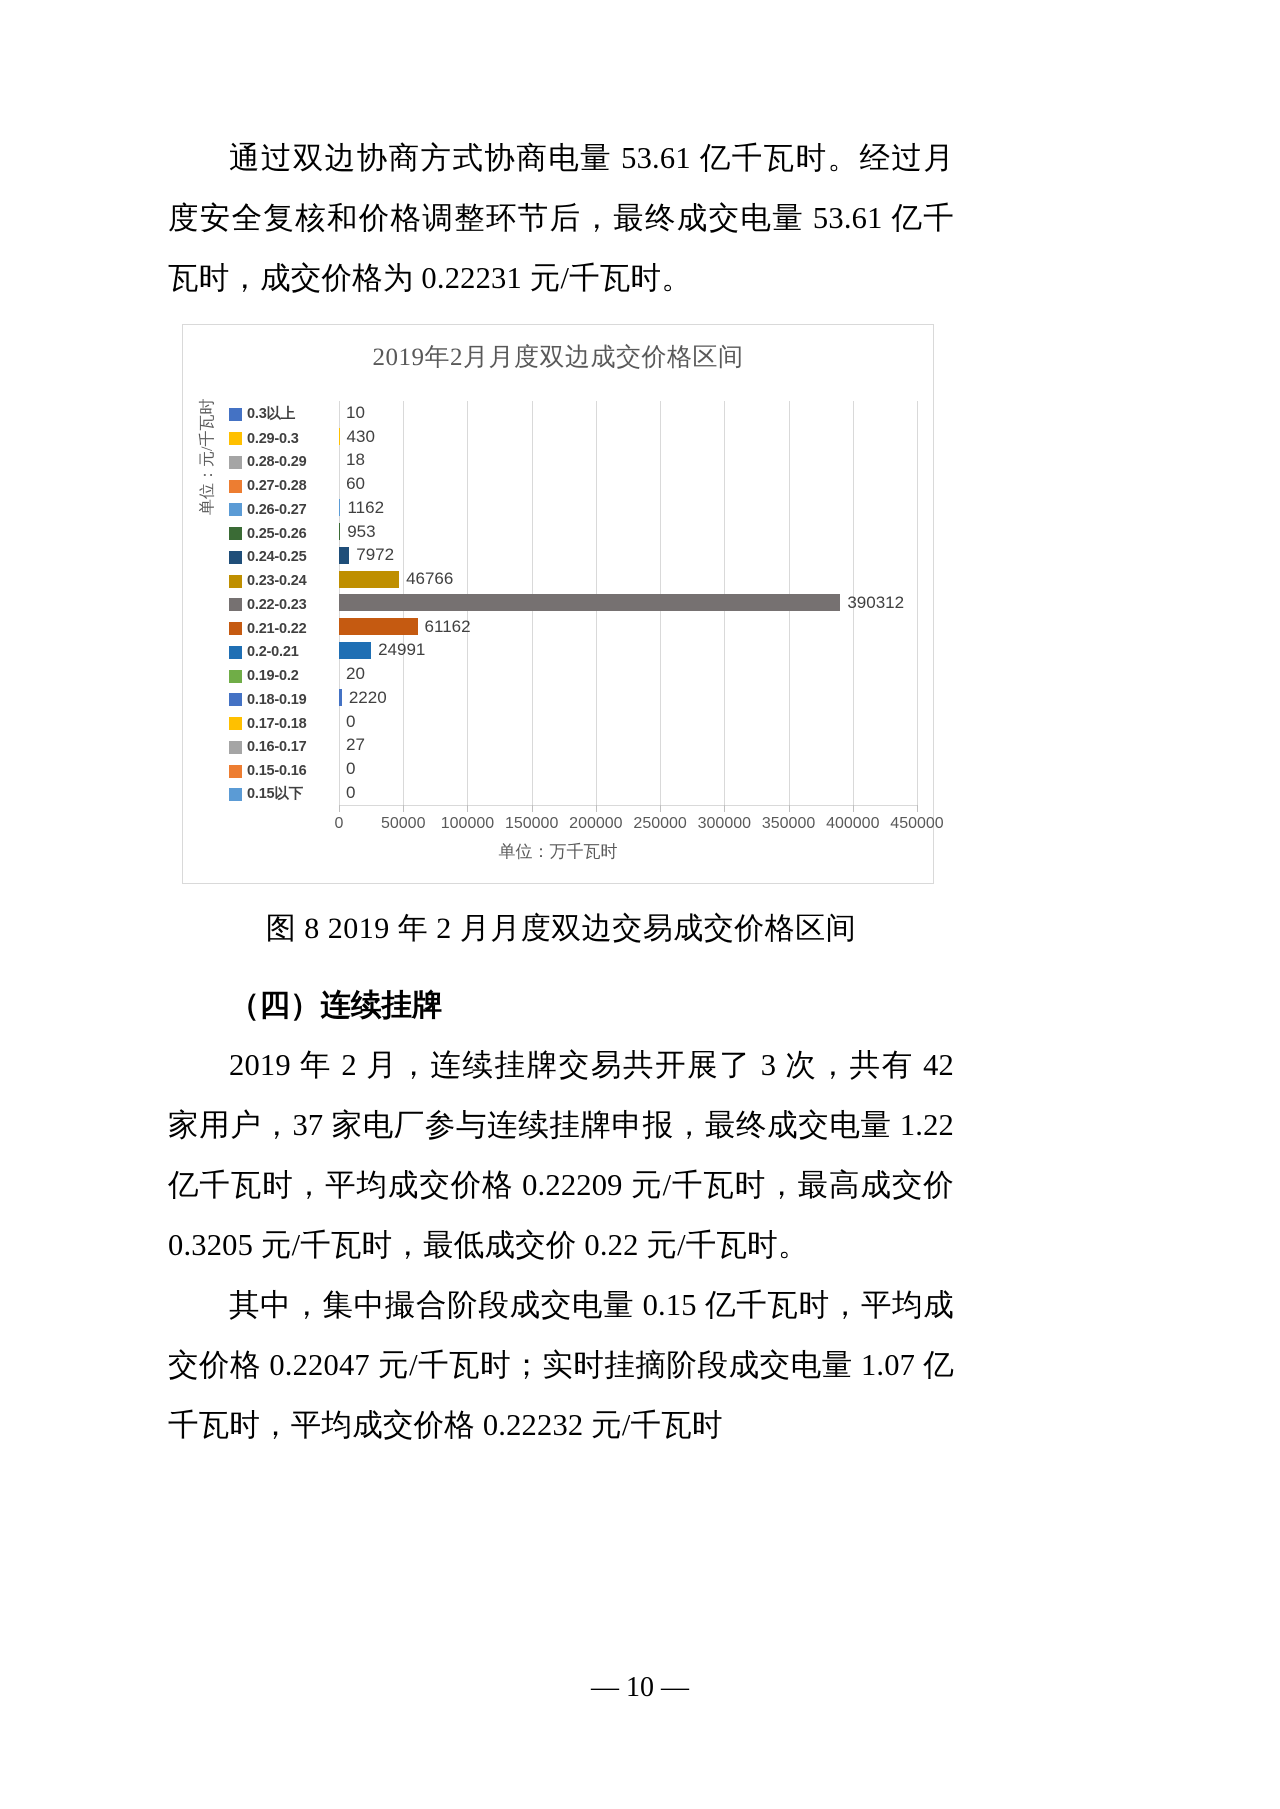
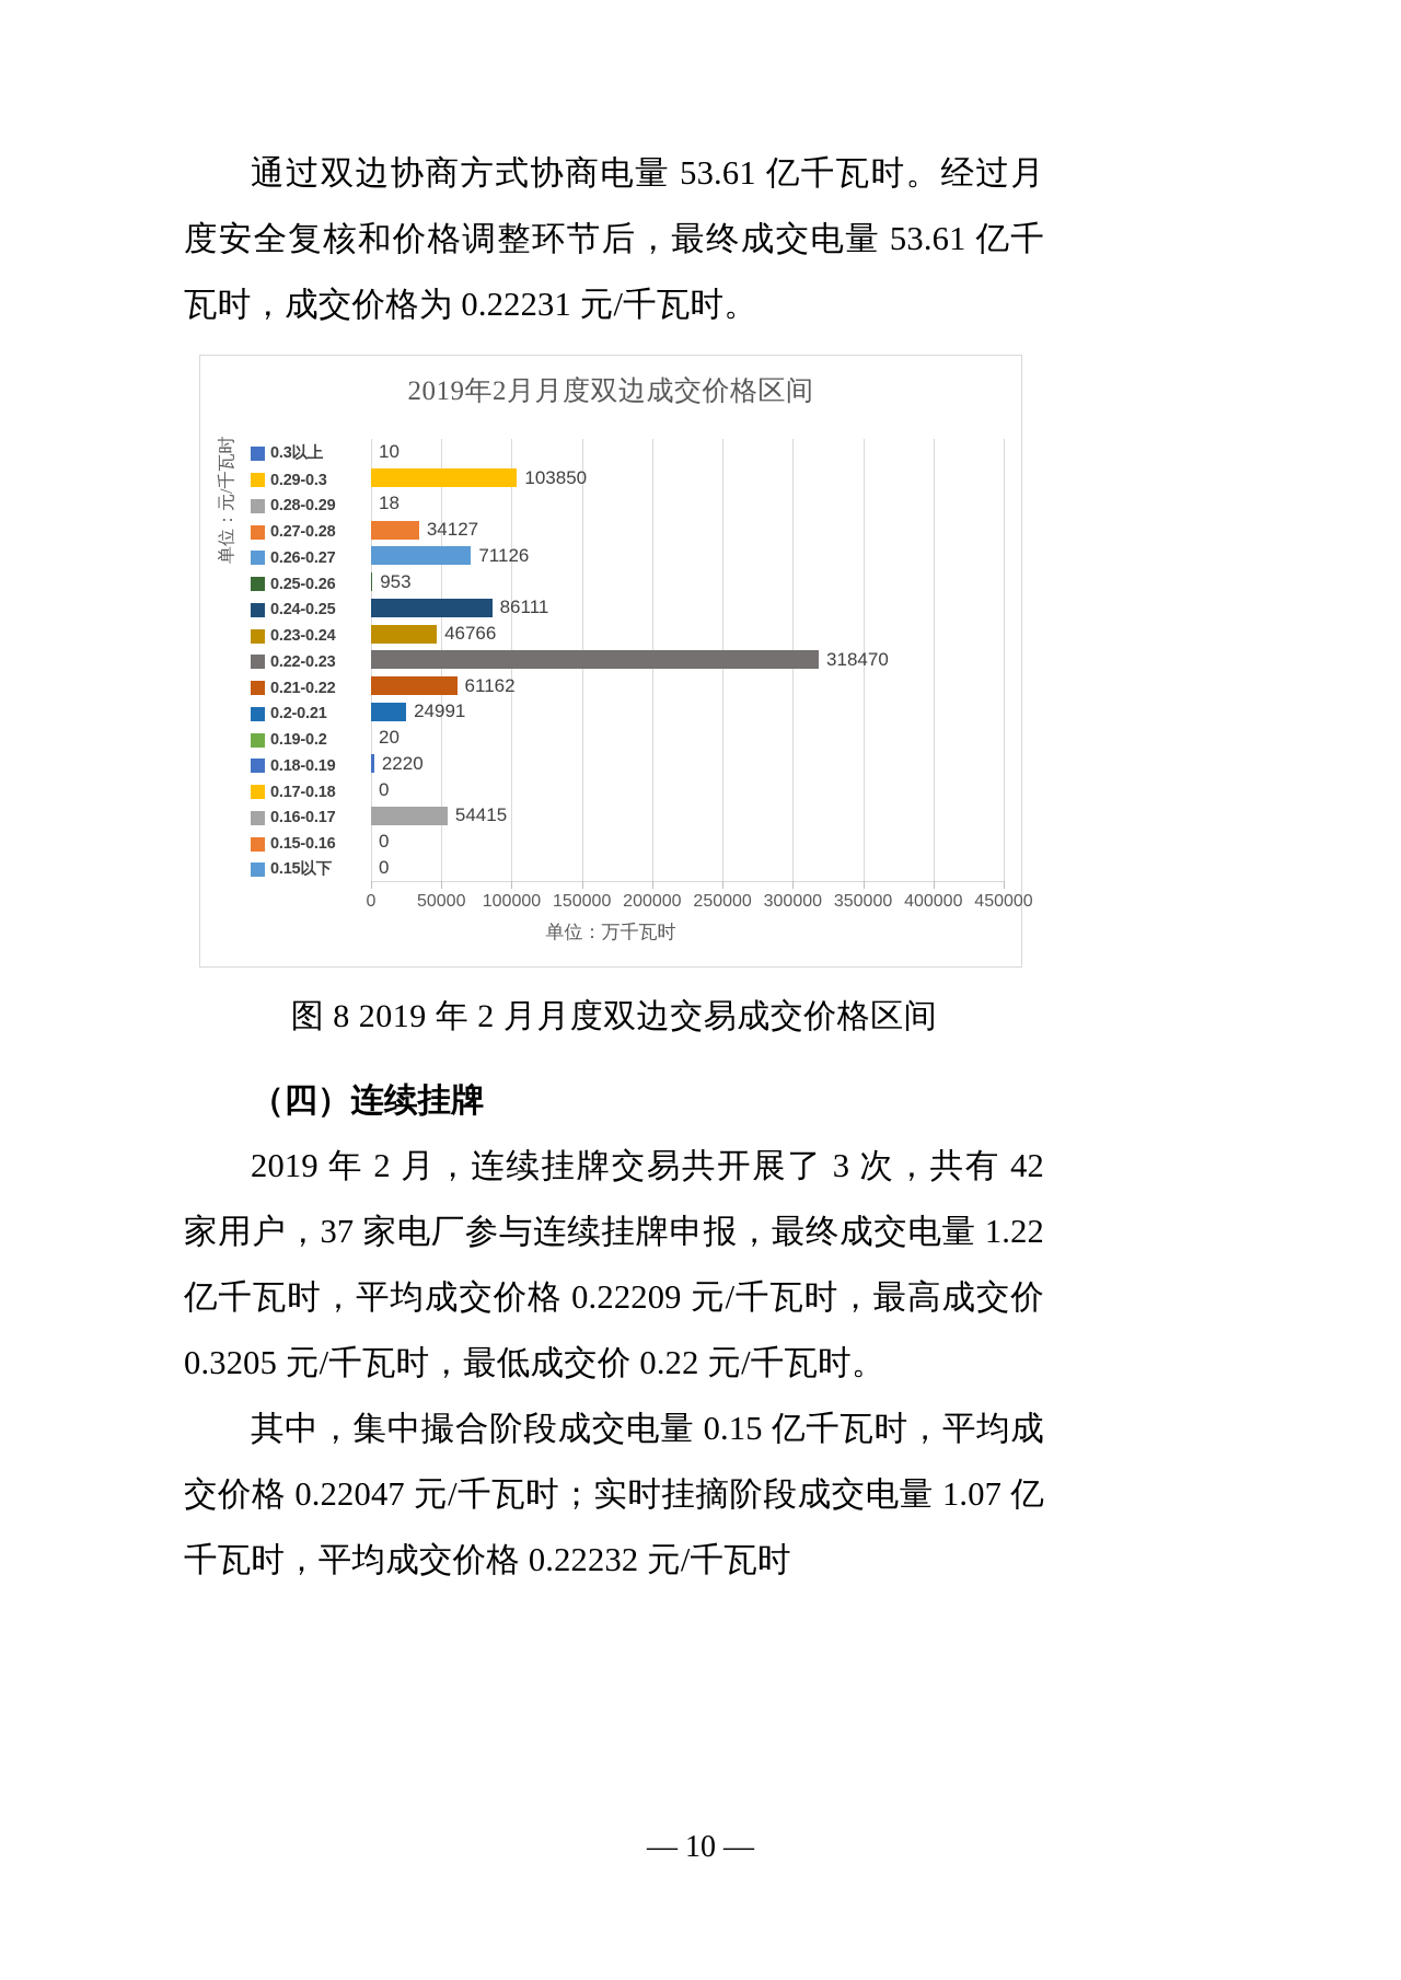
0.29-0.3: 430 -> 103850
0.27-0.28: 60 -> 34127
0.26-0.27: 1162 -> 71126
0.24-0.25: 7972 -> 86111
0.22-0.23: 390312 -> 318470
0.16-0.17: 27 -> 54415
